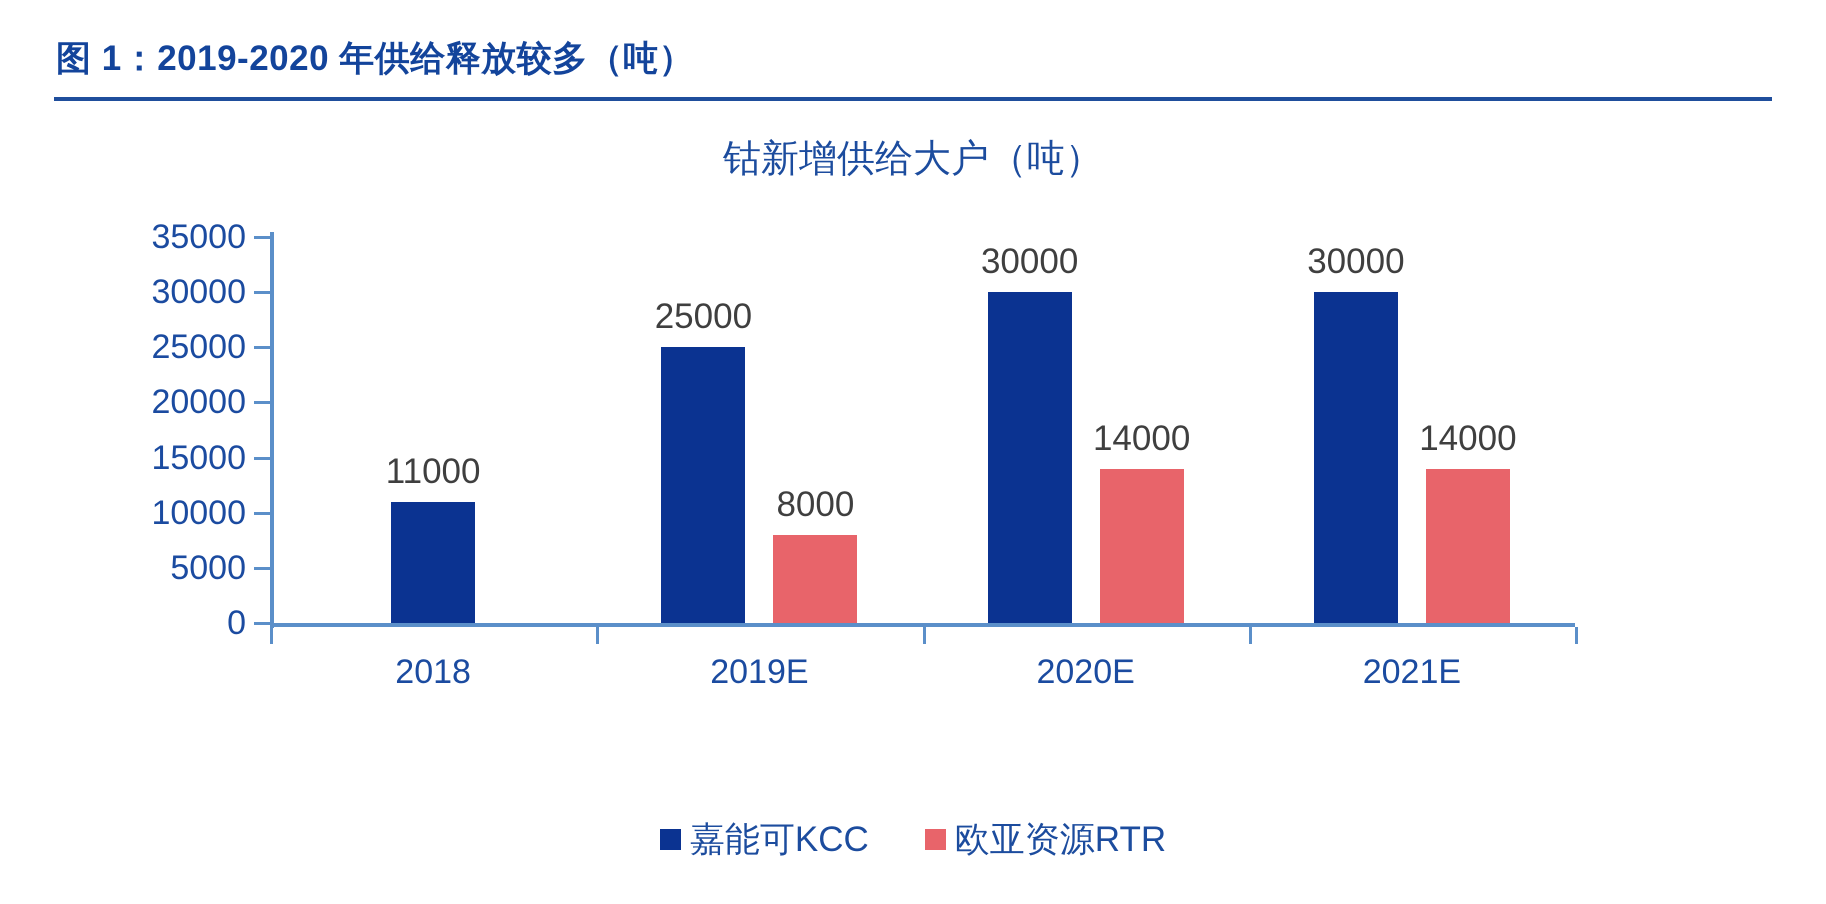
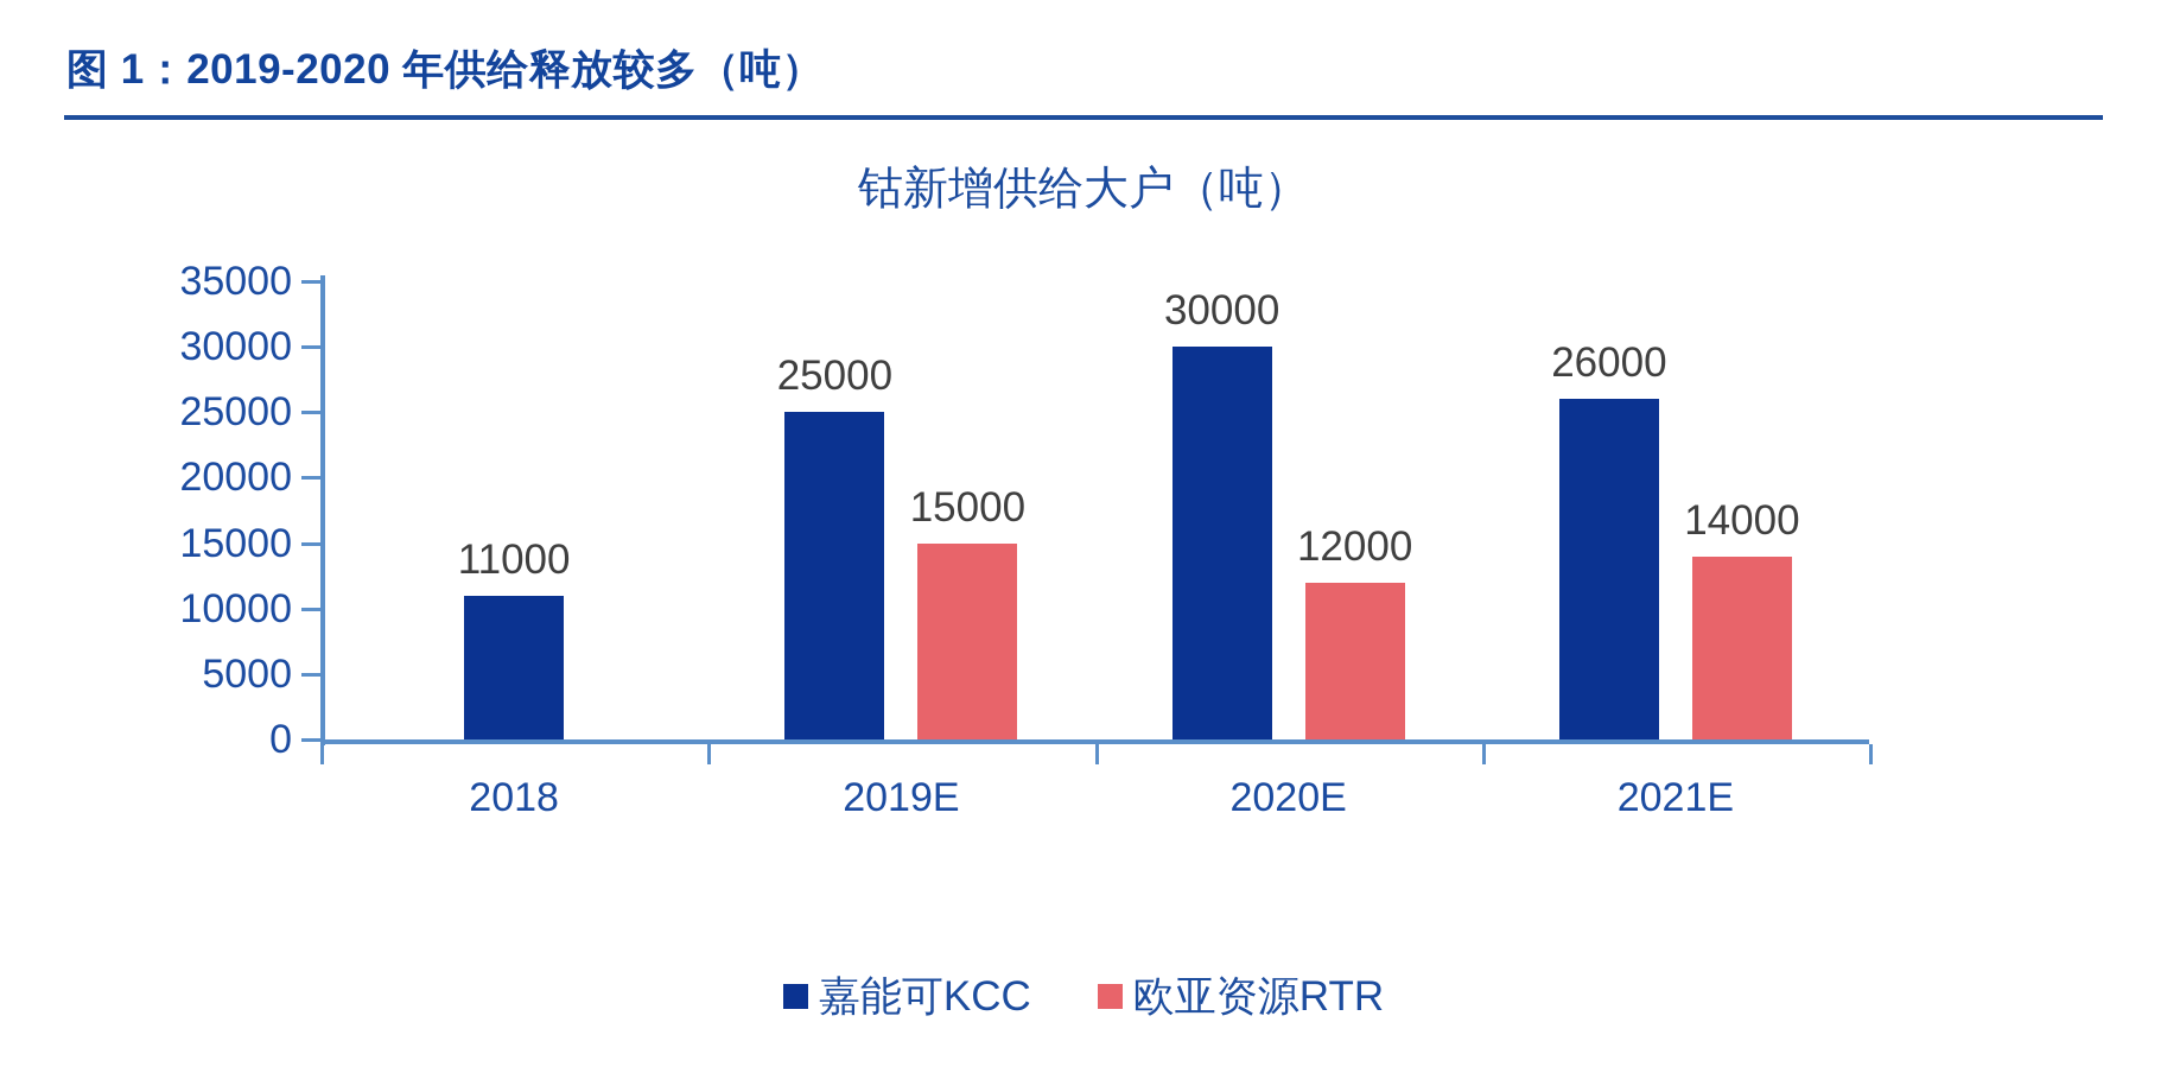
欧亚资源RTR/2019E: 8000 -> 15000
欧亚资源RTR/2020E: 14000 -> 12000
嘉能可KCC/2021E: 30000 -> 26000
